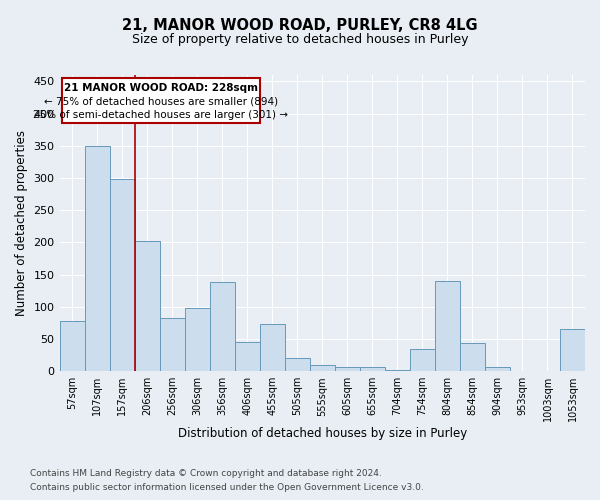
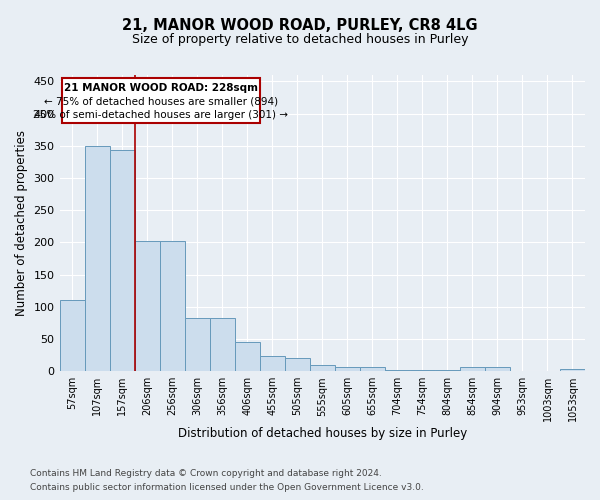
57sqm: 78 -> 110
157sqm: 298 -> 343
256sqm: 82 -> 202
306sqm: 98 -> 83
356sqm: 138 -> 83
455sqm: 74 -> 23
754sqm: 34 -> 2
804sqm: 140 -> 2
854sqm: 44 -> 7
1053sqm: 66 -> 4
